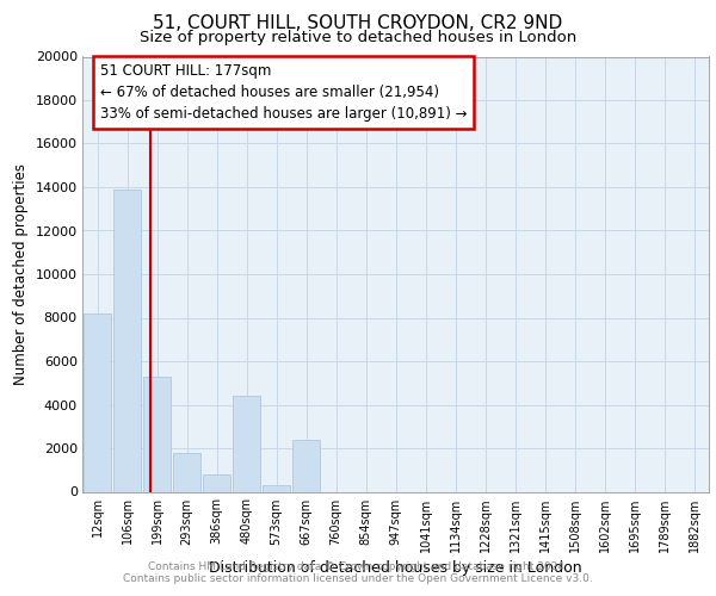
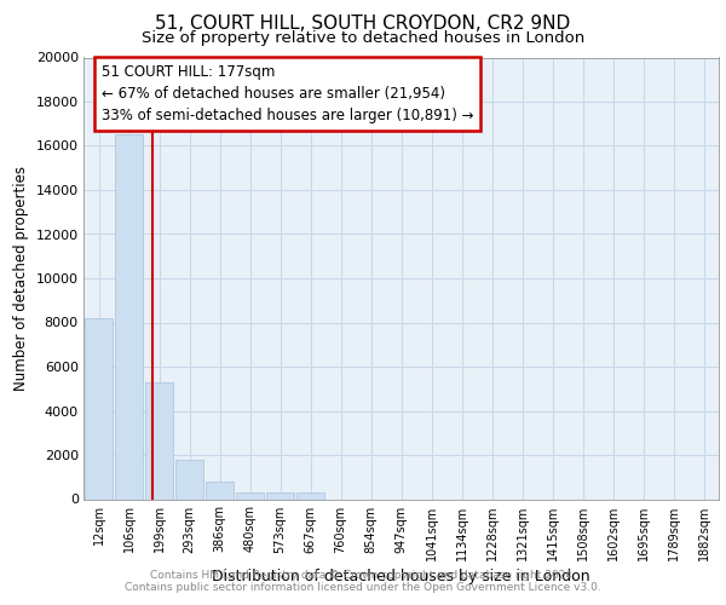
106sqm: 13900 -> 16500
480sqm: 4400 -> 300
667sqm: 2400 -> 300
